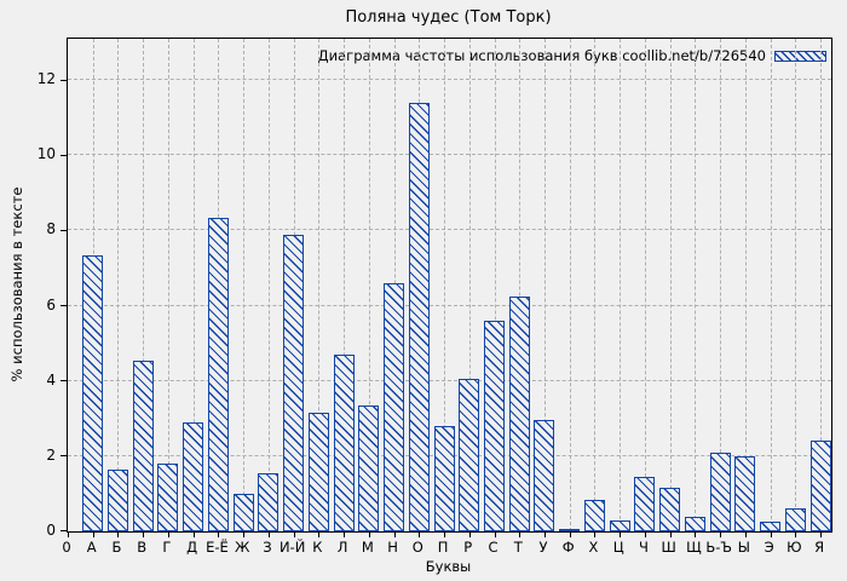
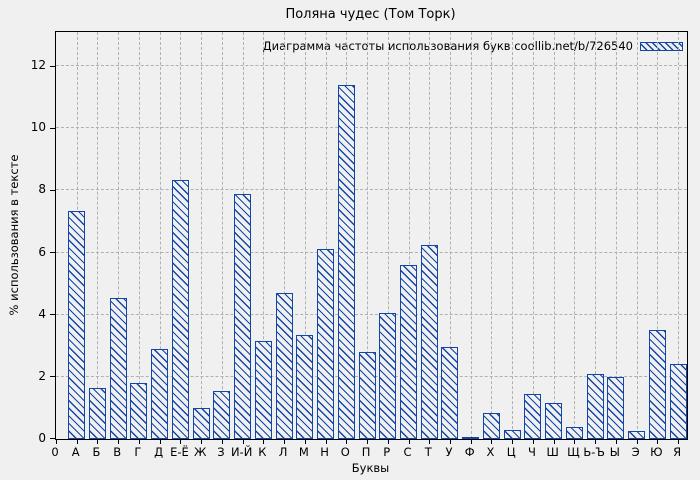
Н: 6.6 -> 6.1
Ю: 0.6 -> 3.5
